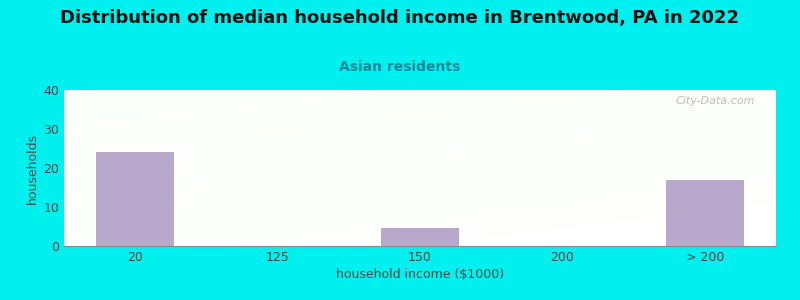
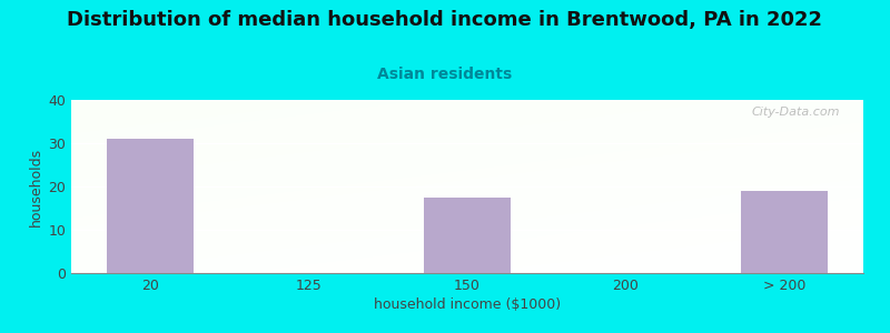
20: 24.0 -> 31.0
150: 4.5 -> 17.5
> 200: 17.0 -> 19.0
